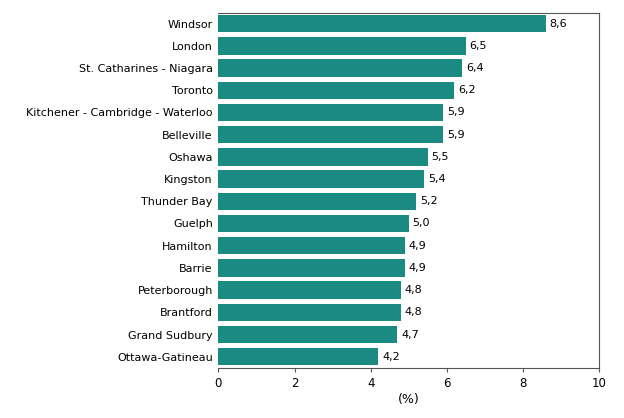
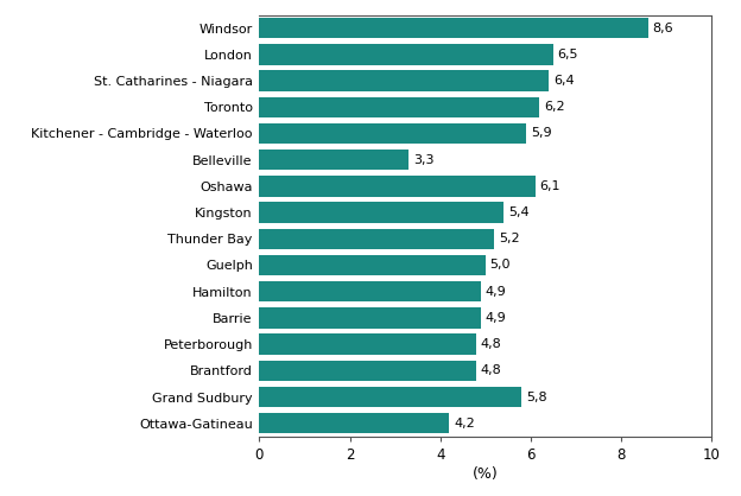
Belleville: 5,9 -> 3,3
Oshawa: 5,5 -> 6,1
Grand Sudbury: 4,7 -> 5,8
